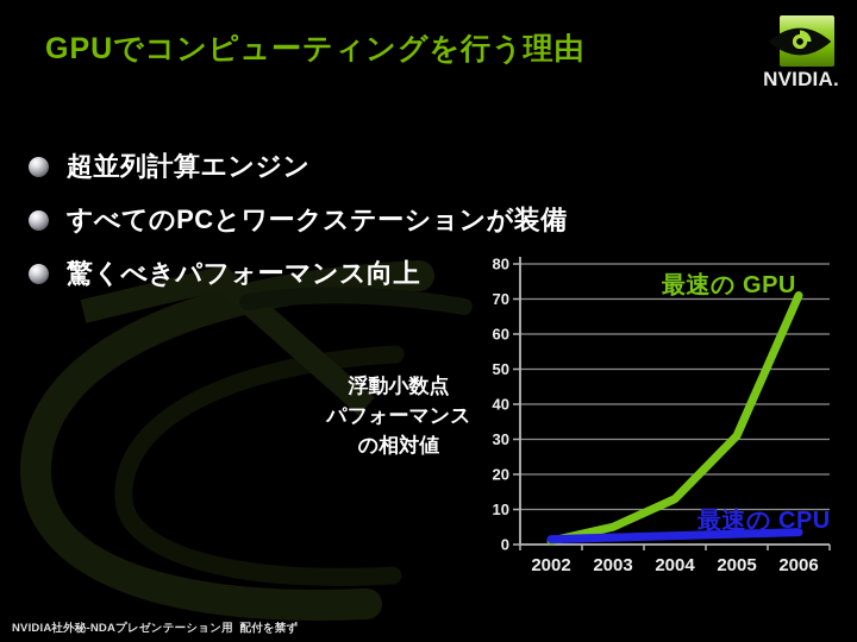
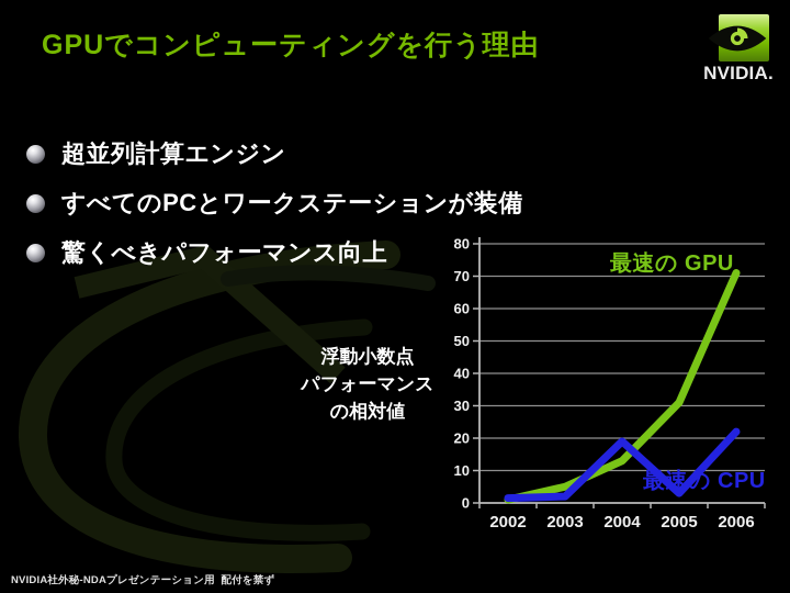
最速の CPU/2004: 2 -> 19
最速の CPU/2006: 4 -> 22
